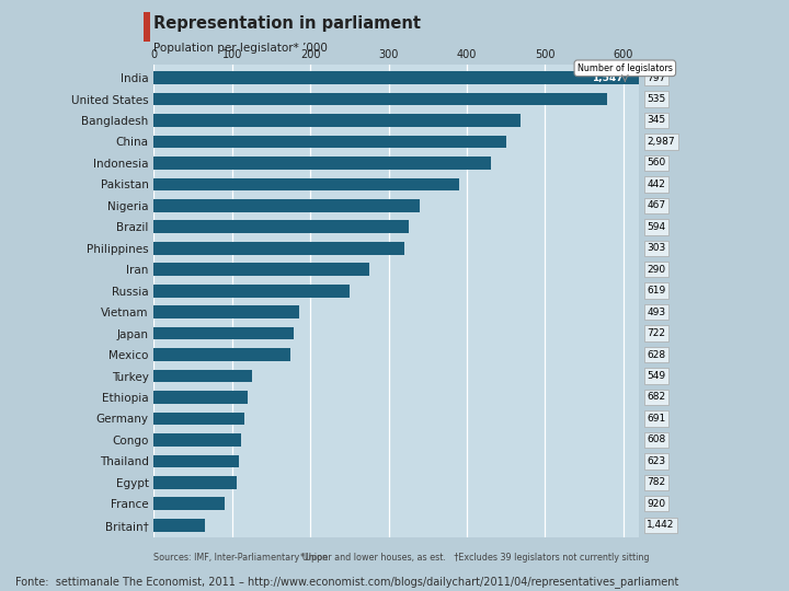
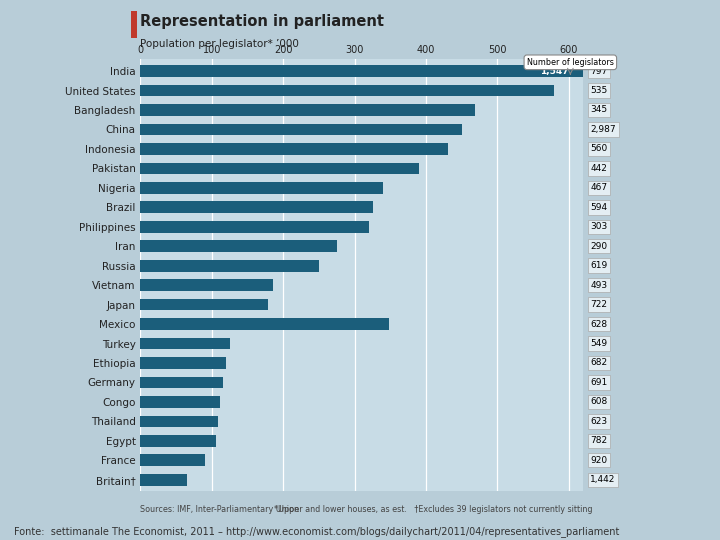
Mexico: 175 -> 348
